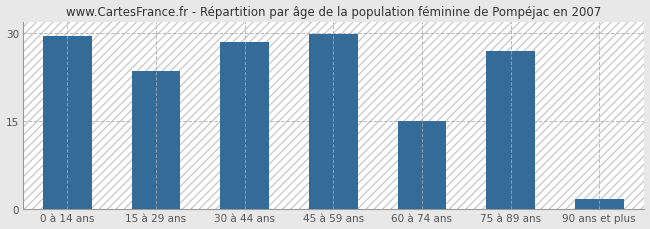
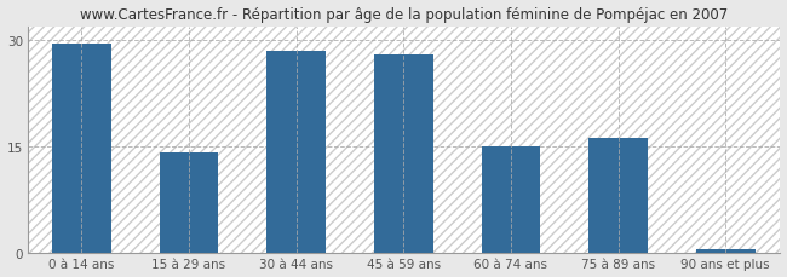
15 à 29 ans: 23.6 -> 14.2
45 à 59 ans: 29.8 -> 28.0
75 à 89 ans: 27.0 -> 16.2
90 ans et plus: 1.8 -> 0.5
